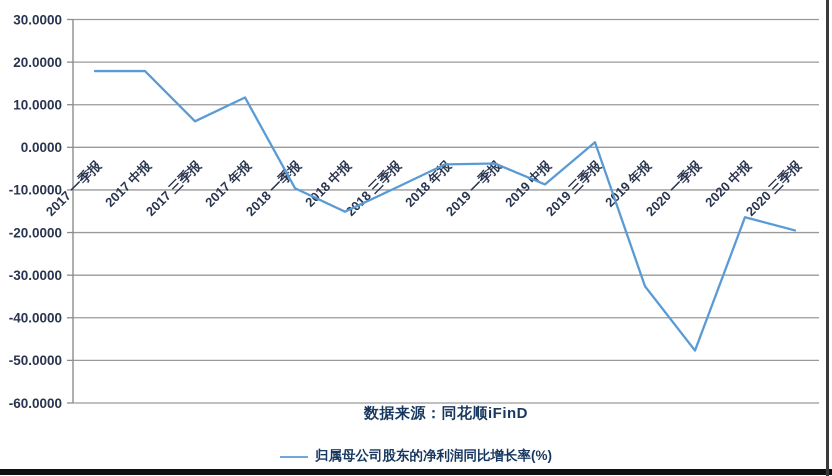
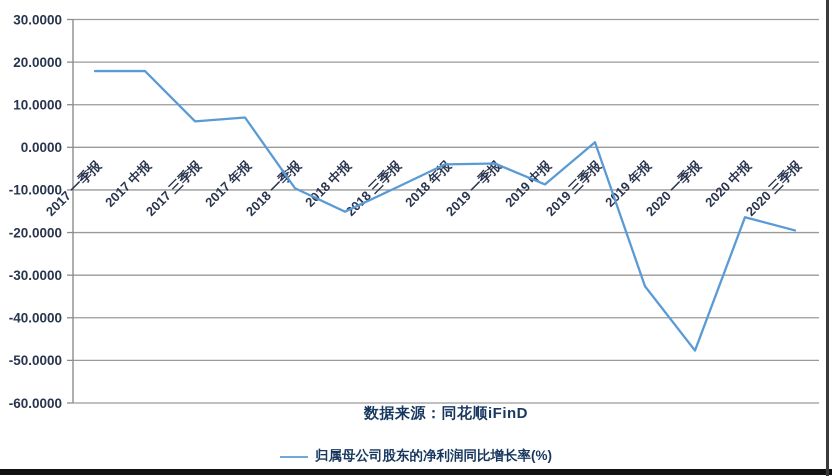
2017 年报: 12 -> 7
